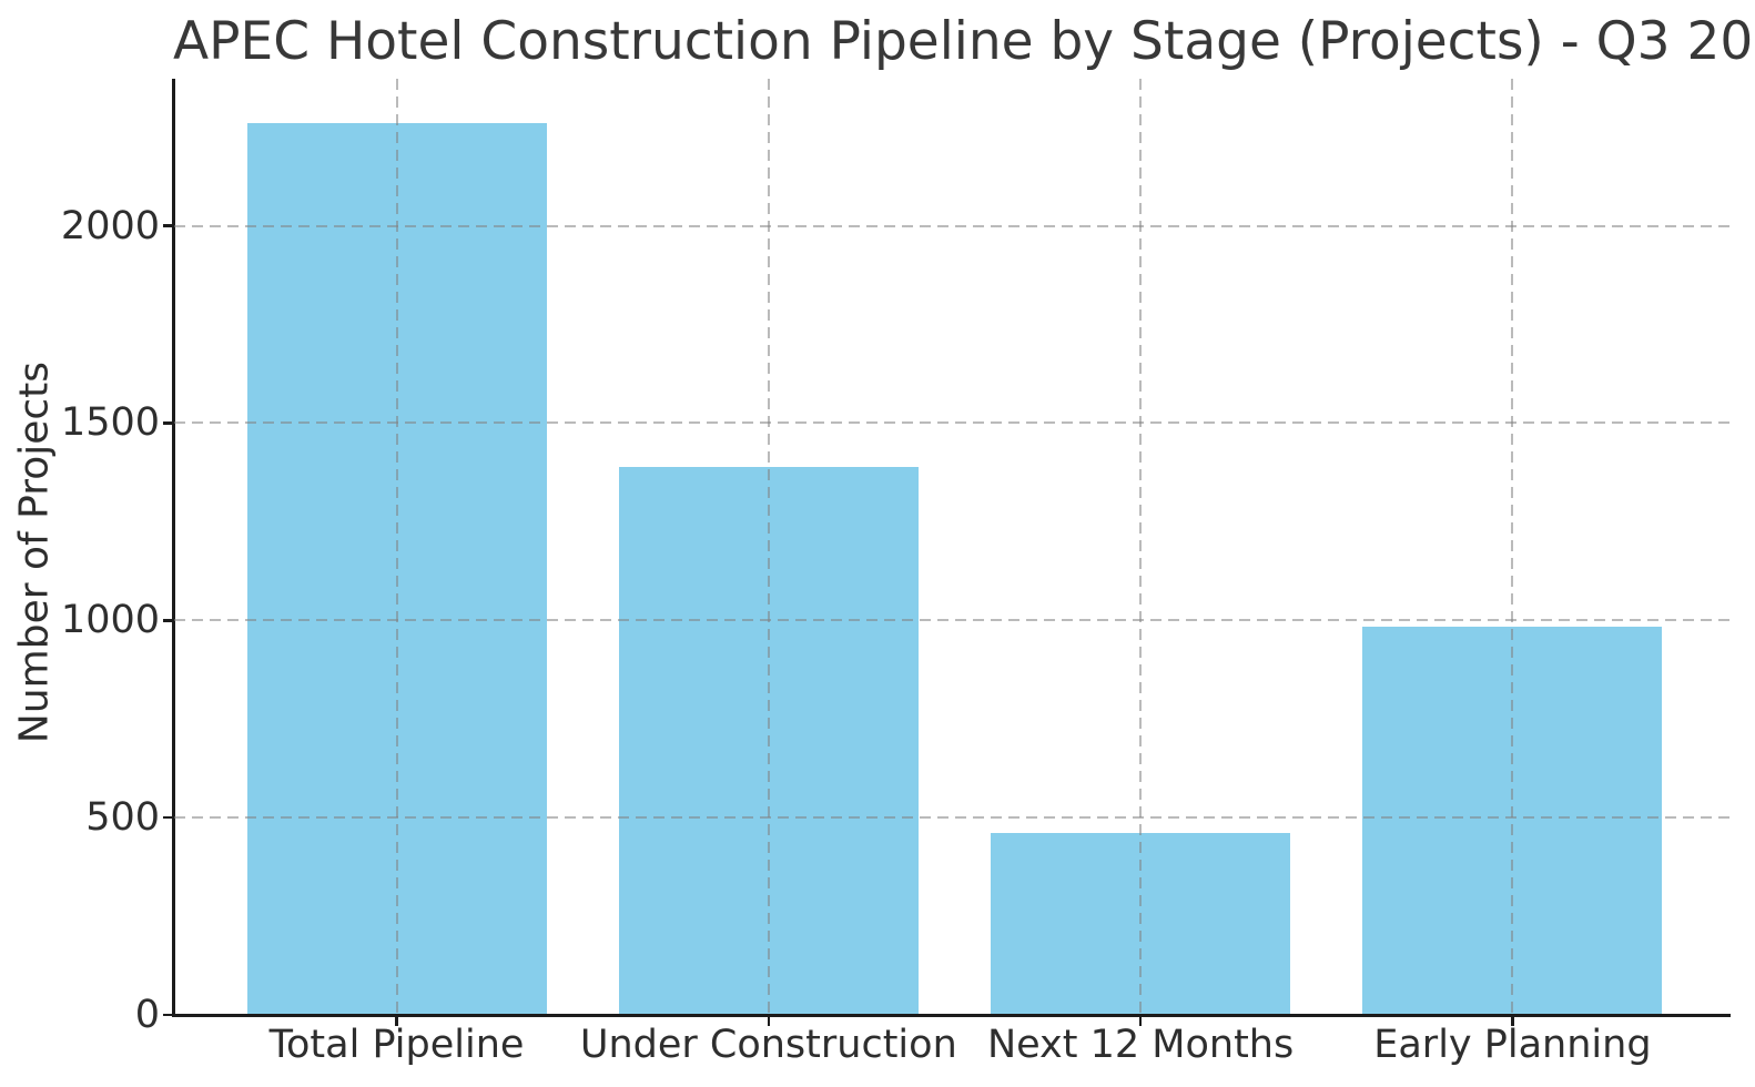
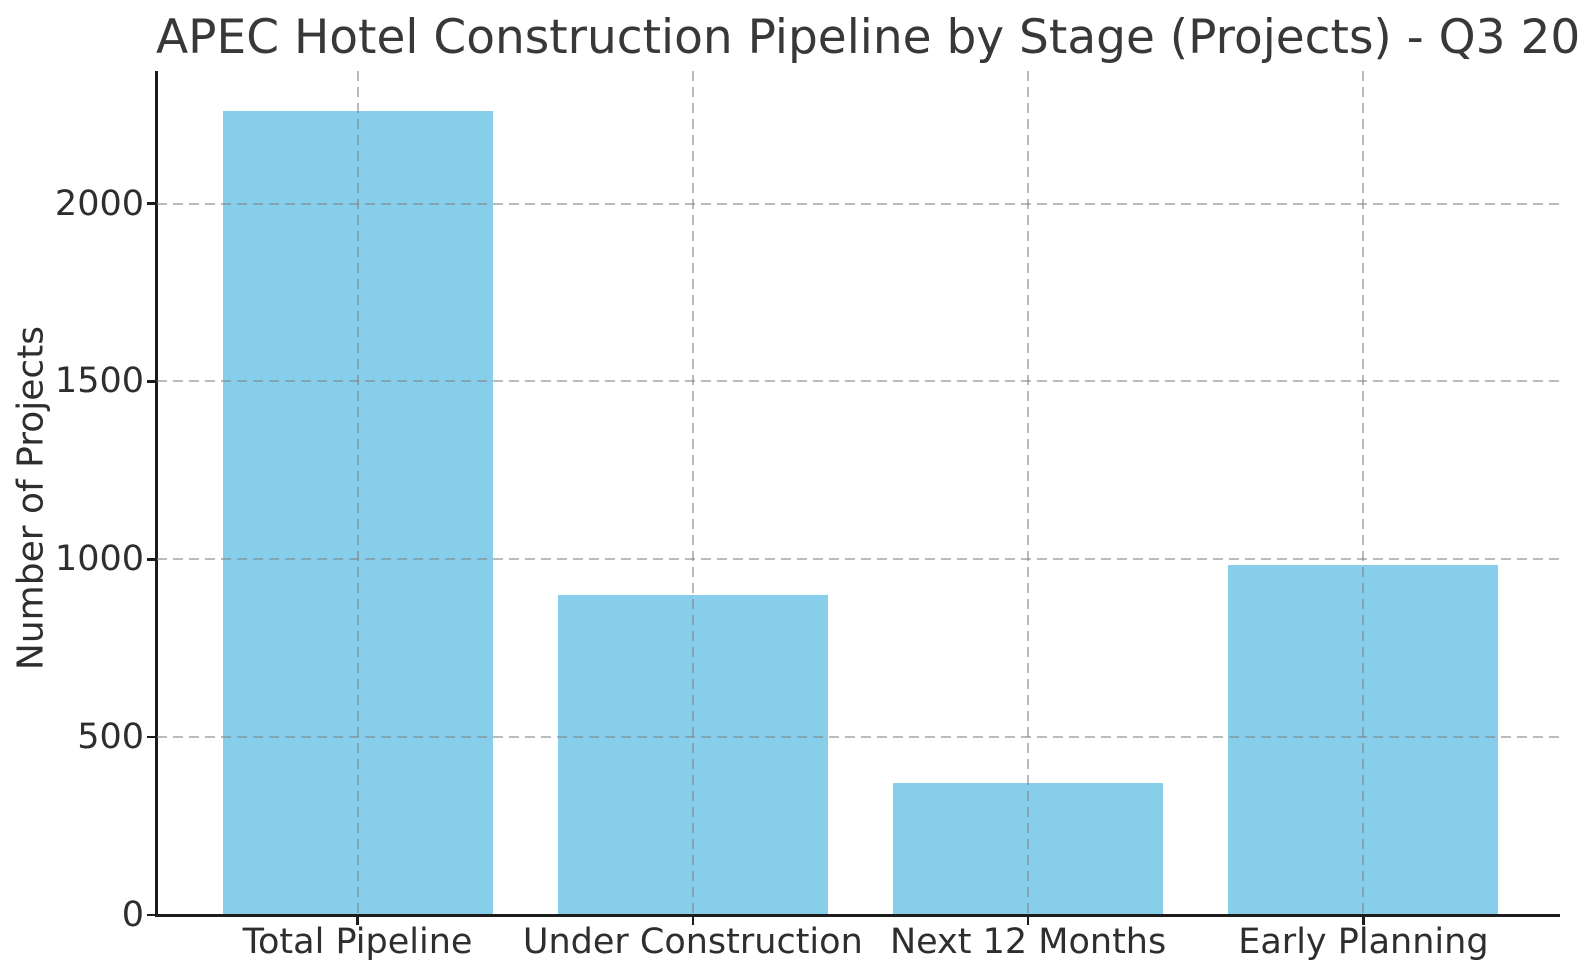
Under Construction: 1390 -> 900
Next 12 Months: 460 -> 370
